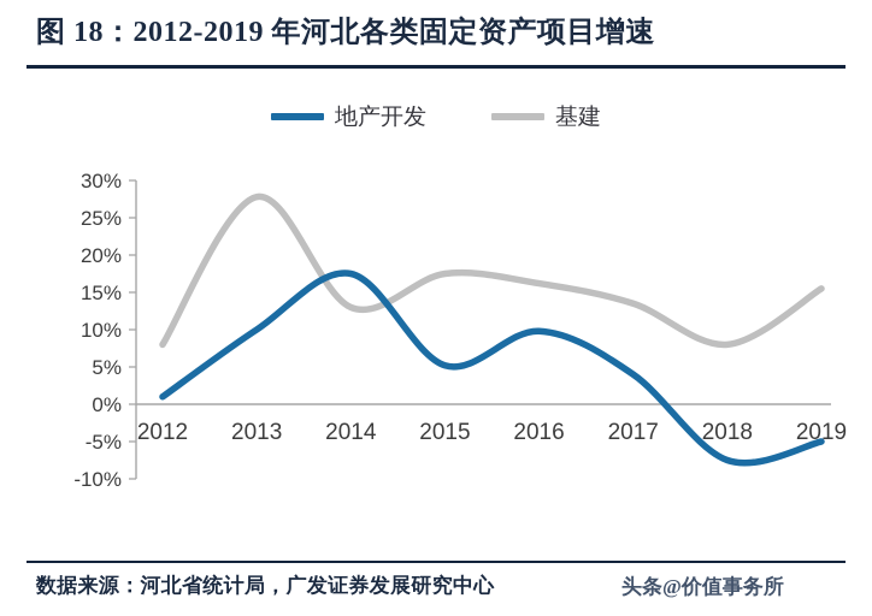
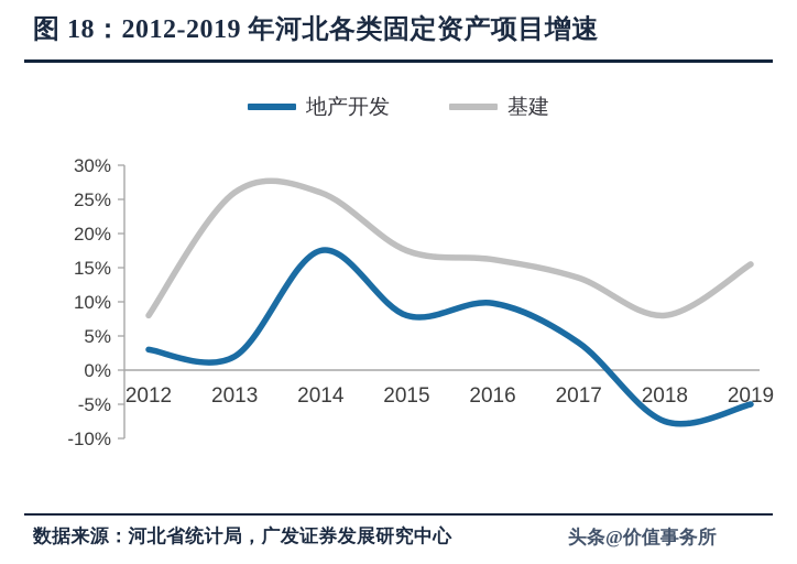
地产开发/2012: 1% -> 3%
地产开发/2013: 10% -> 2%
基建/2013: 28% -> 26%
基建/2014: 13% -> 26%
地产开发/2015: 5% -> 8%
